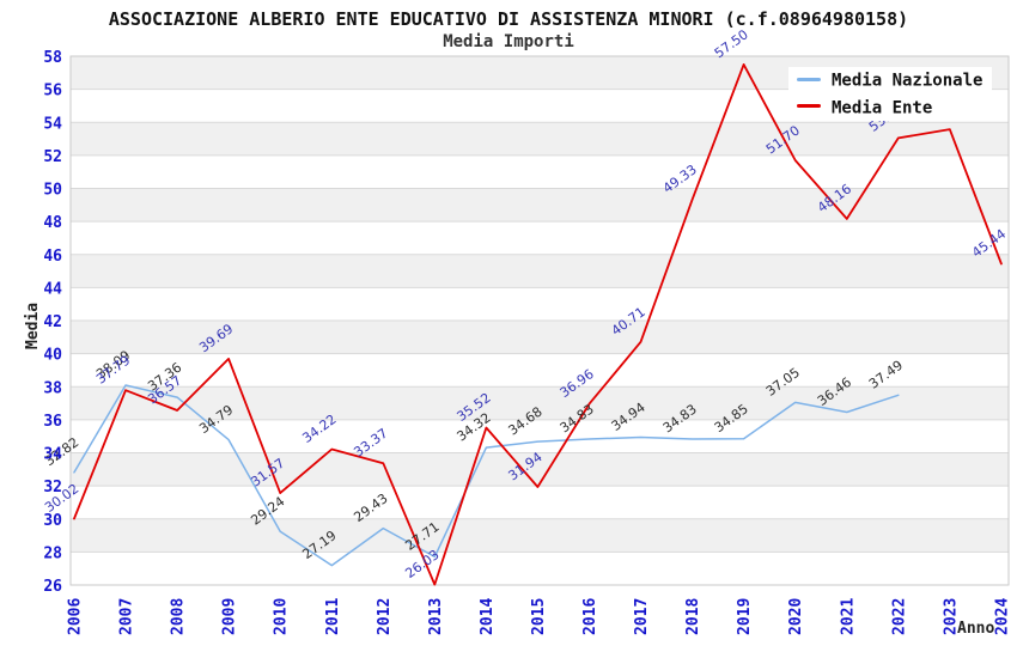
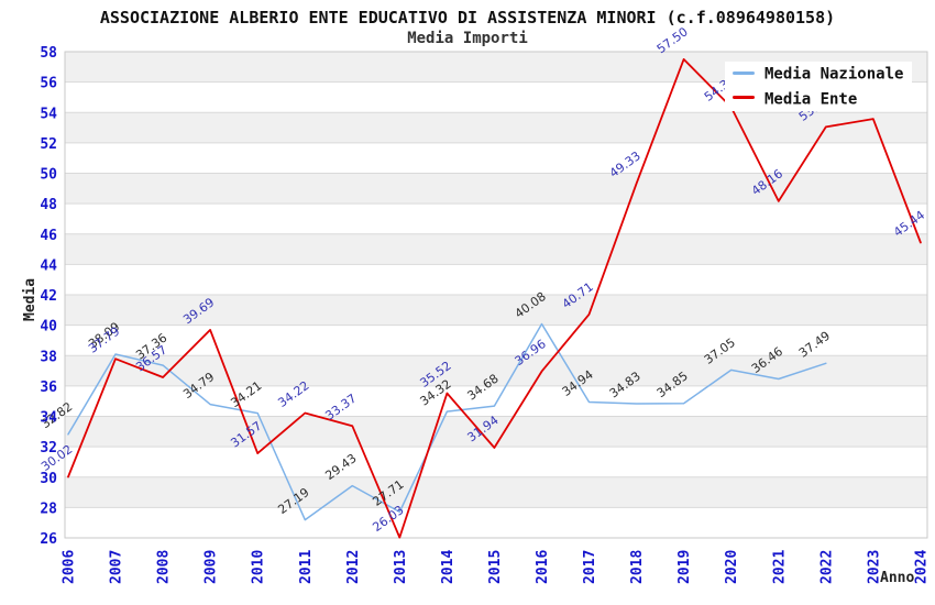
Media Nazionale/2010: 29.24 -> 34.21
Media Nazionale/2016: 34.83 -> 40.08
Media Ente/2020: 51.70 -> 54.35
